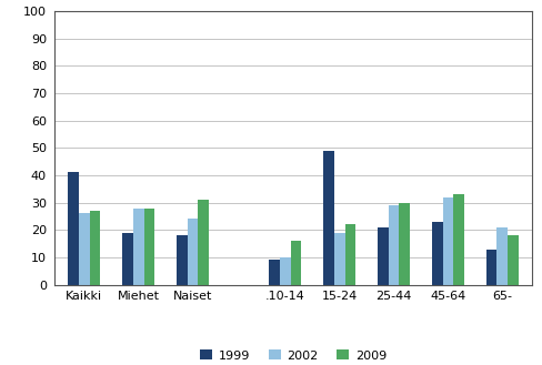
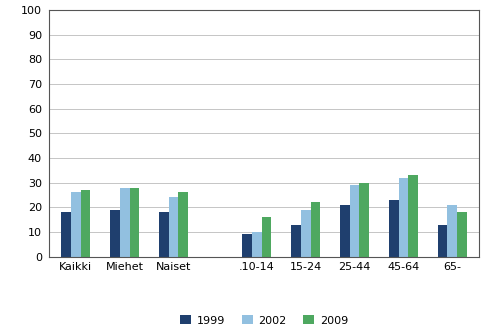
1999/Kaikki: 41 -> 18
2009/Naiset: 31 -> 26
1999/15-24: 49 -> 13
